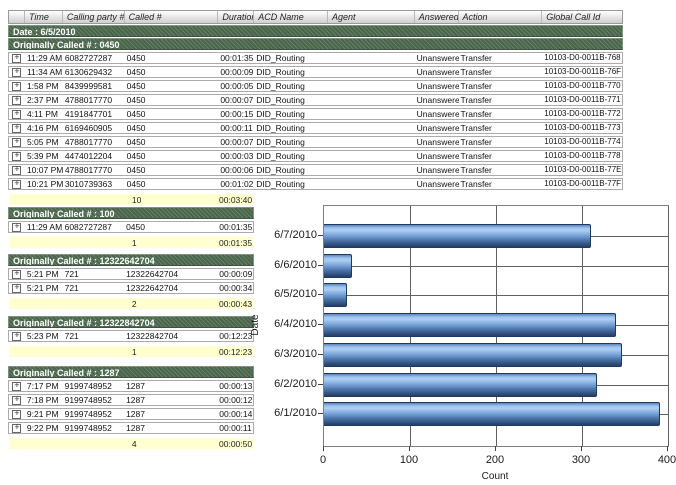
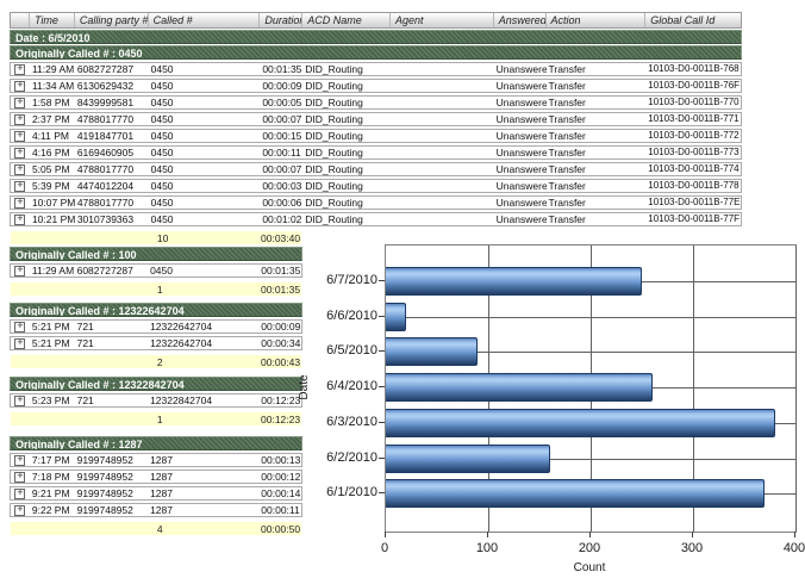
6/7/2010: 310 -> 250
6/6/2010: 30 -> 20
6/5/2010: 30 -> 90
6/4/2010: 340 -> 260
6/3/2010: 350 -> 380
6/2/2010: 320 -> 160
6/1/2010: 390 -> 370
